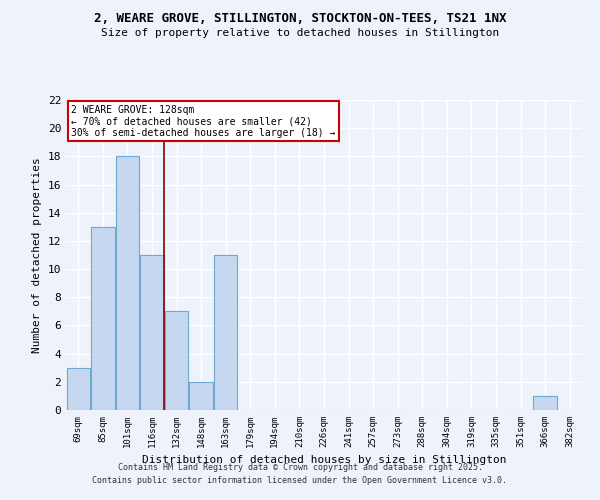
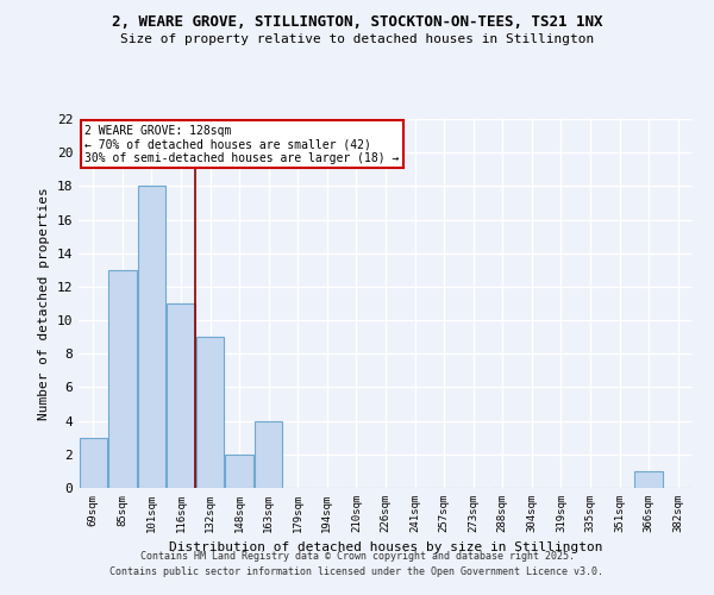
132sqm: 7 -> 9
163sqm: 11 -> 4
